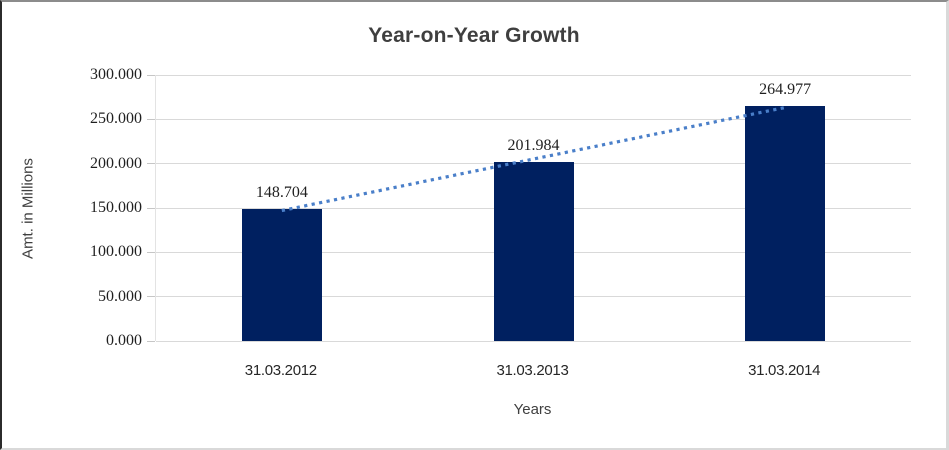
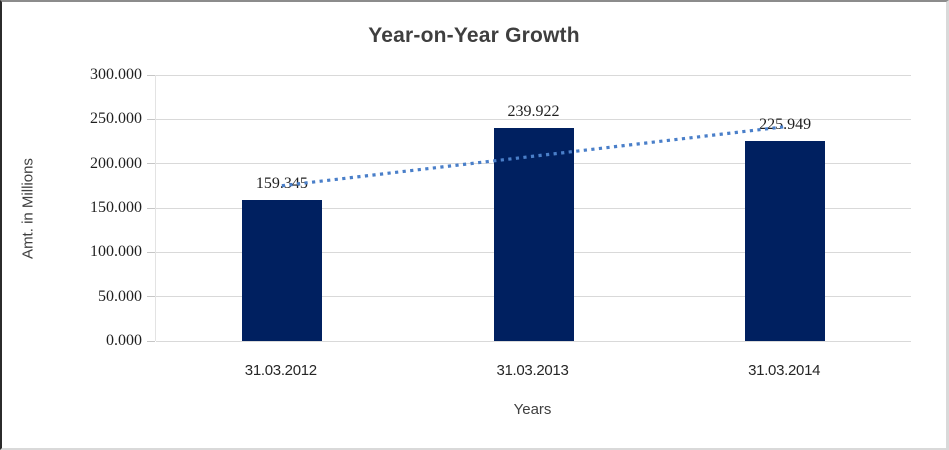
31.03.2012: 148.704 -> 159.345
31.03.2013: 201.984 -> 239.922
31.03.2014: 264.977 -> 225.949
